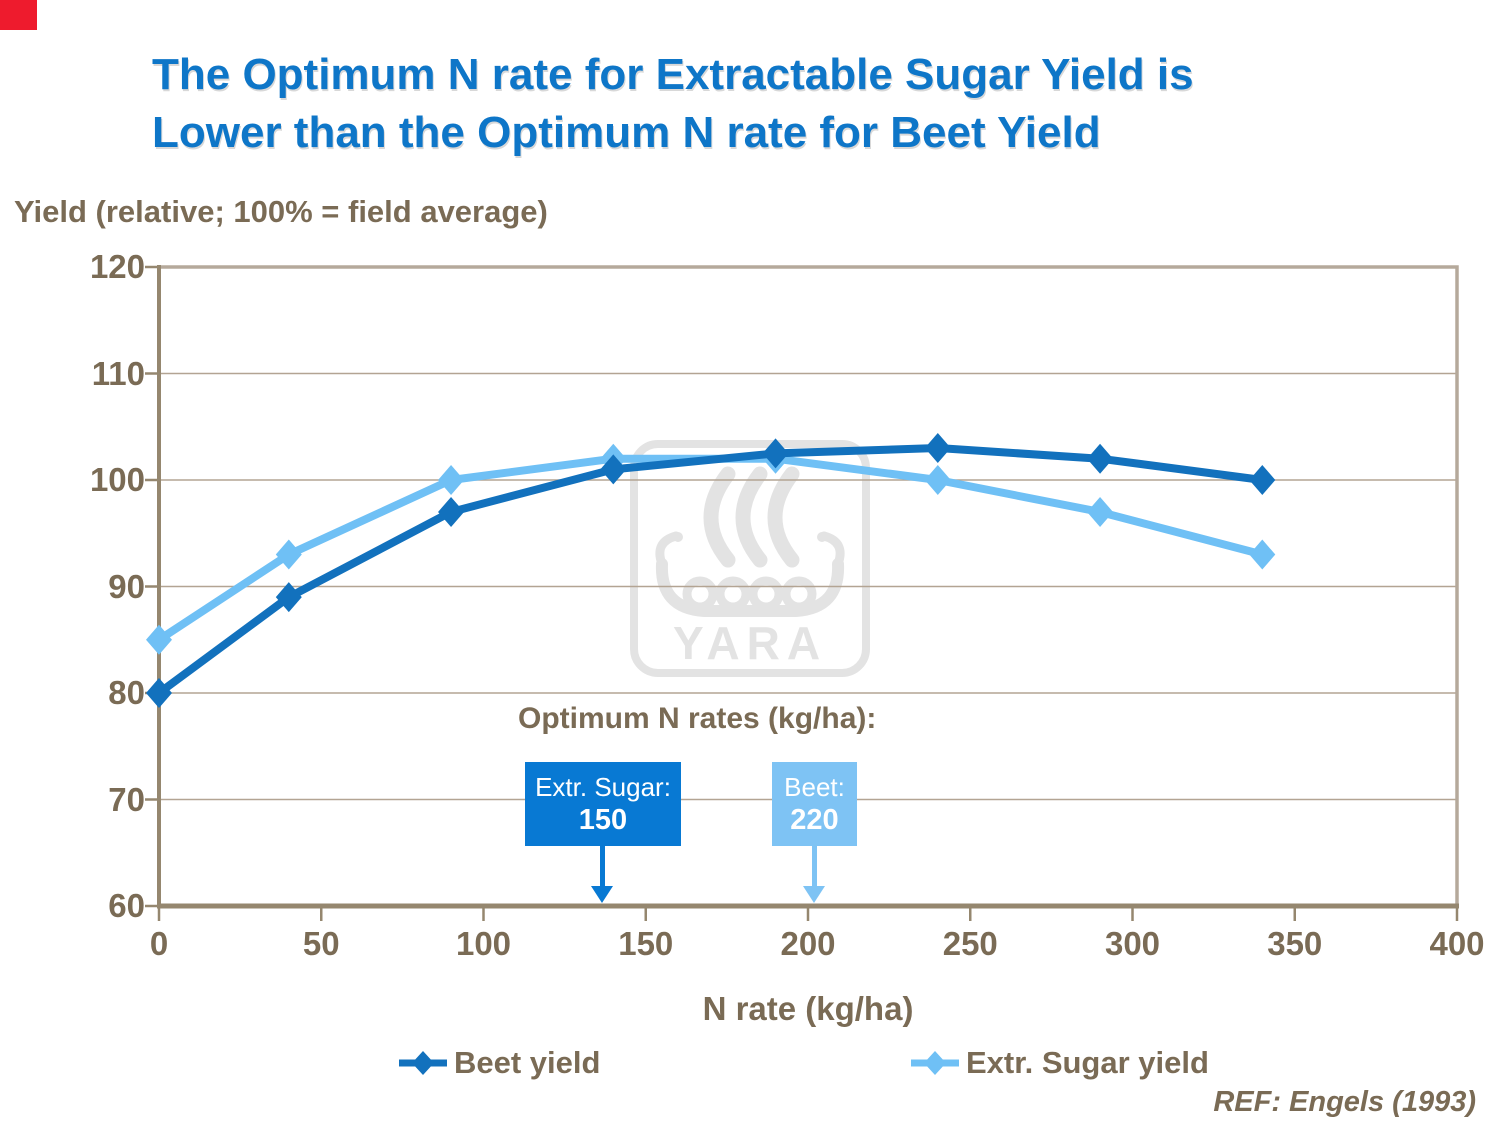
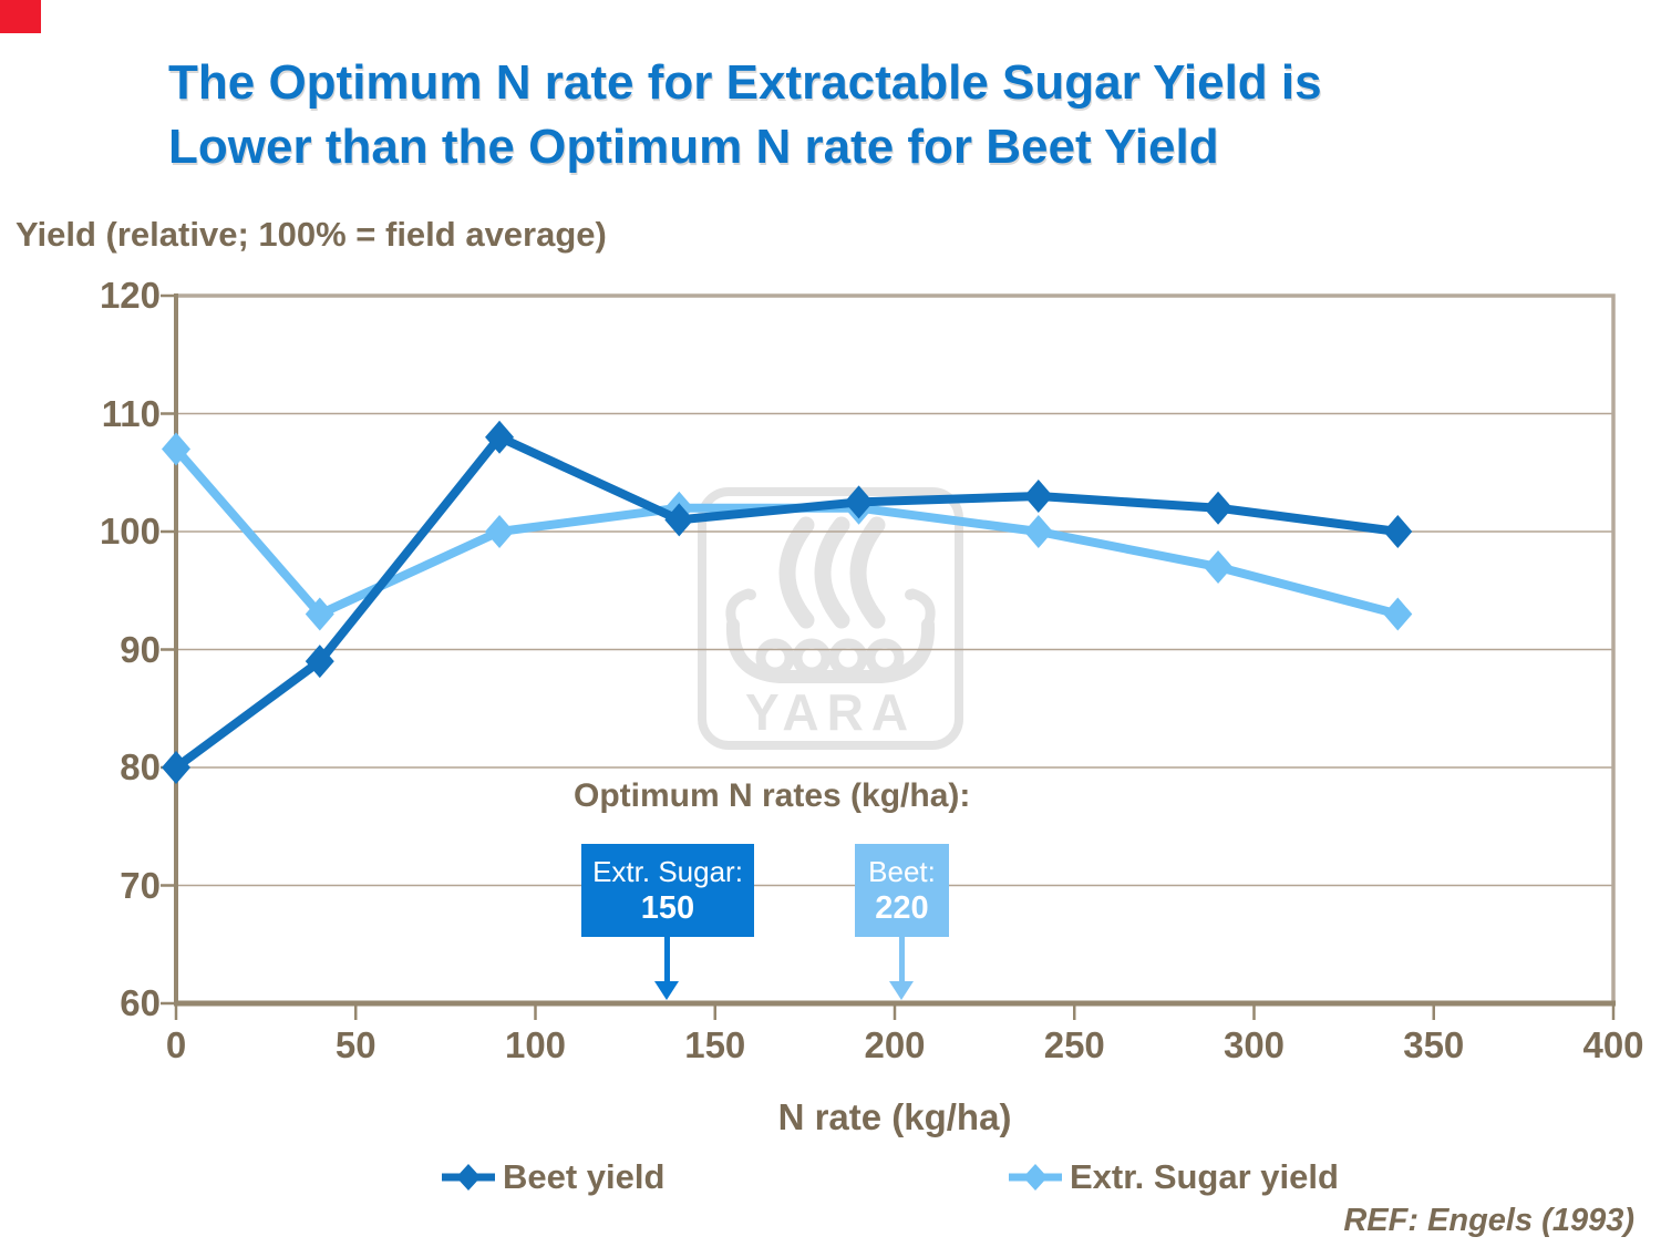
Extr. Sugar yield/0: 85 -> 107
Beet yield/90: 97 -> 108
